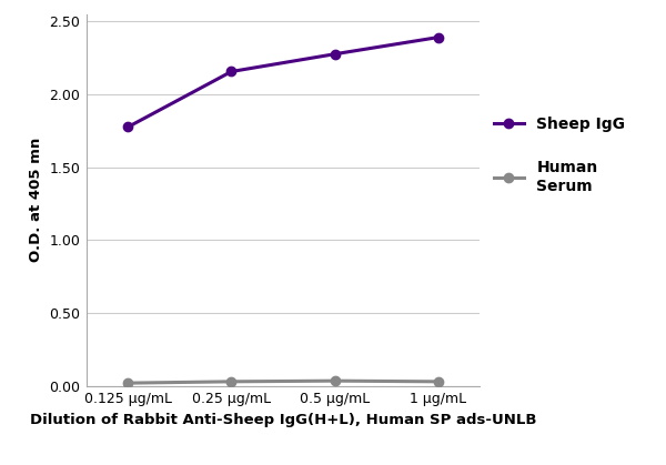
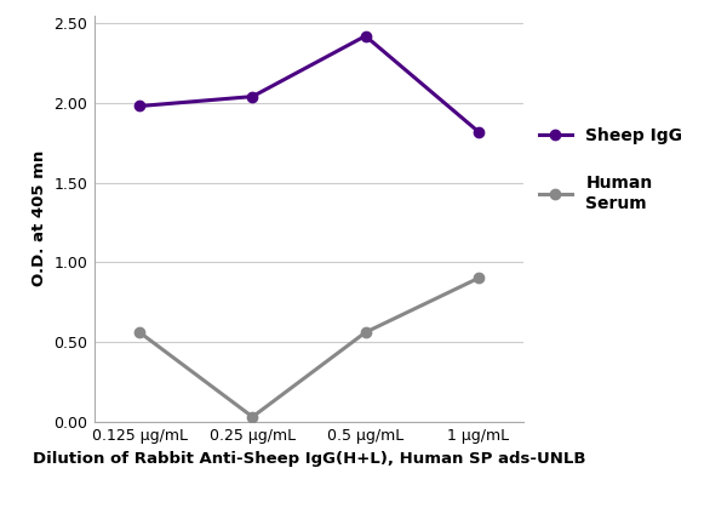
Sheep IgG/0.125 μg/mL: 1.77 -> 1.98
Human Serum/0.125 μg/mL: 0.02 -> 0.56
Sheep IgG/0.25 μg/mL: 2.15 -> 2.04
Sheep IgG/0.5 μg/mL: 2.27 -> 2.42
Human Serum/0.5 μg/mL: 0.04 -> 0.56
Sheep IgG/1 μg/mL: 2.39 -> 1.82
Human Serum/1 μg/mL: 0.03 -> 0.90
